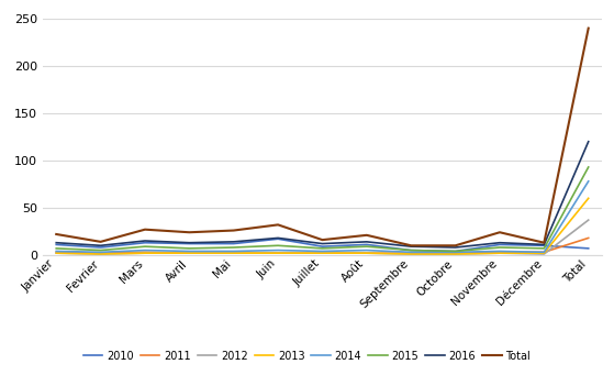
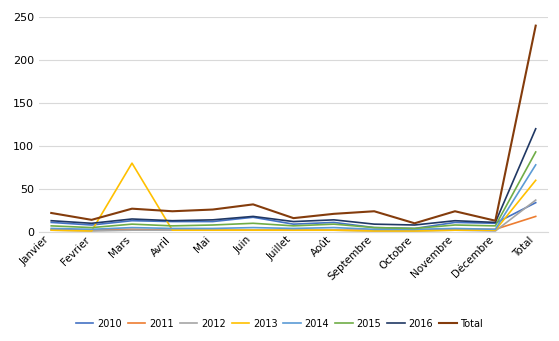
2013/Mars: 2 -> 80
Total/Septembre: 10 -> 24
2010/Total: 7 -> 34
